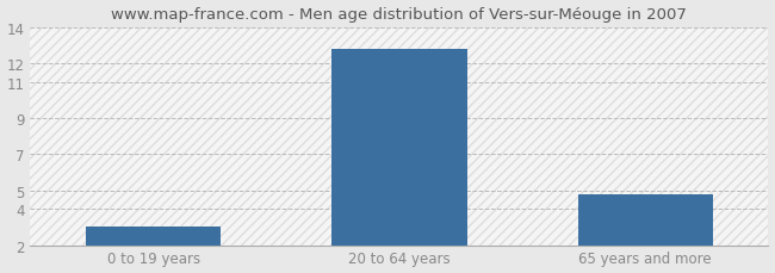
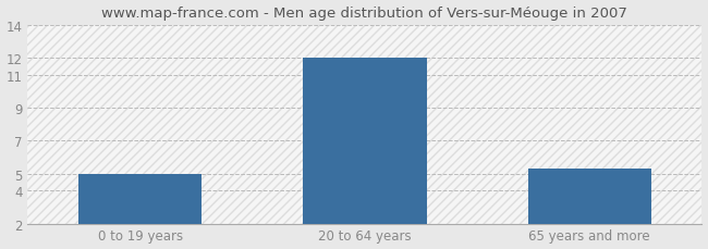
0 to 19 years: 3.0 -> 5.0
20 to 64 years: 12.8 -> 12.0
65 years and more: 4.8 -> 5.3
